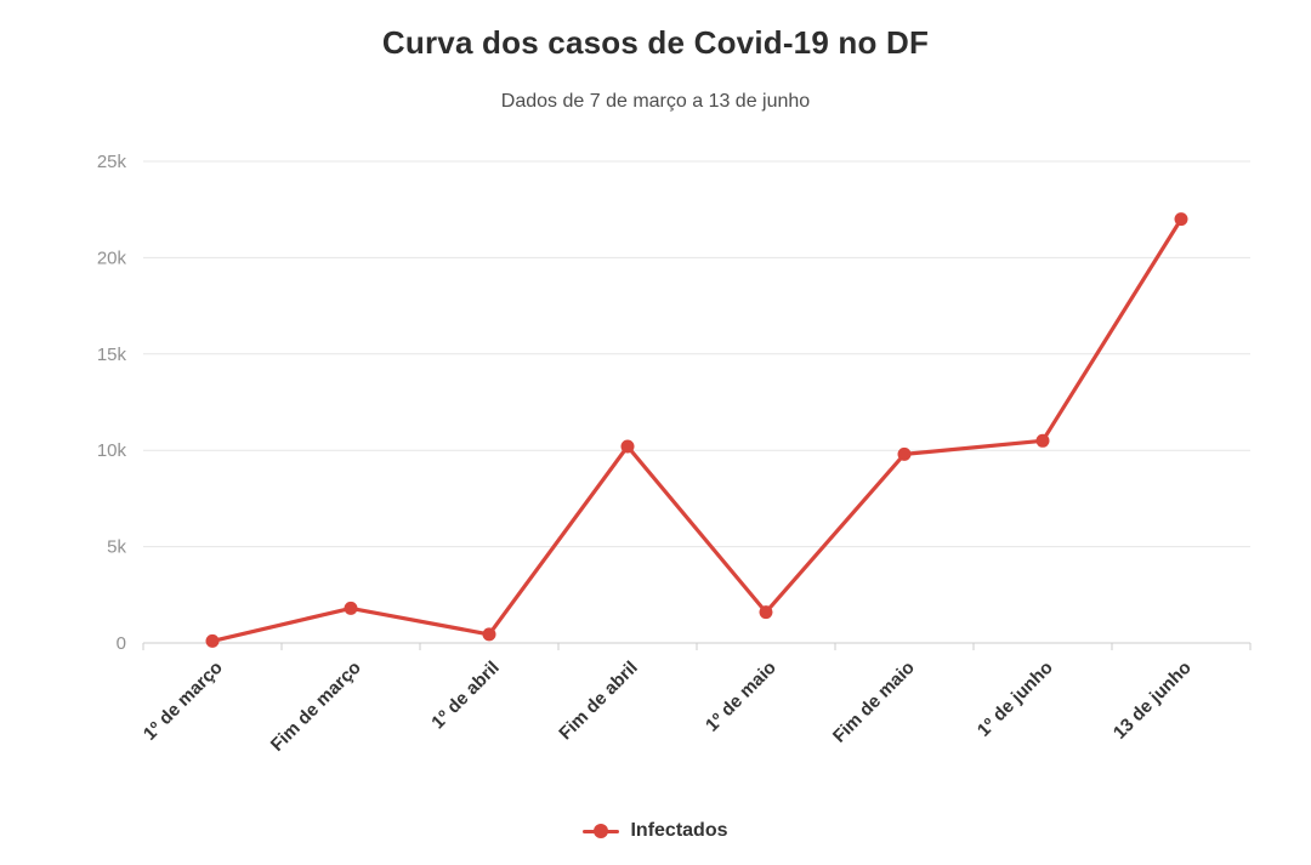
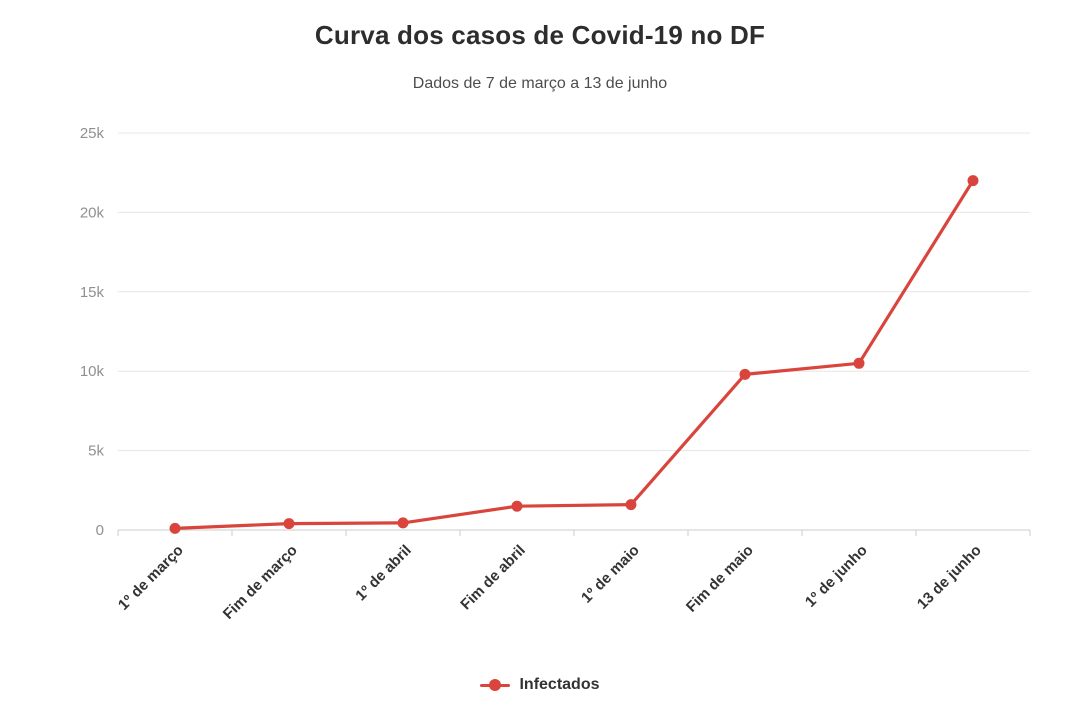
Fim de março: 1.8k -> 0.4k
Fim de abril: 10.2k -> 1.5k
